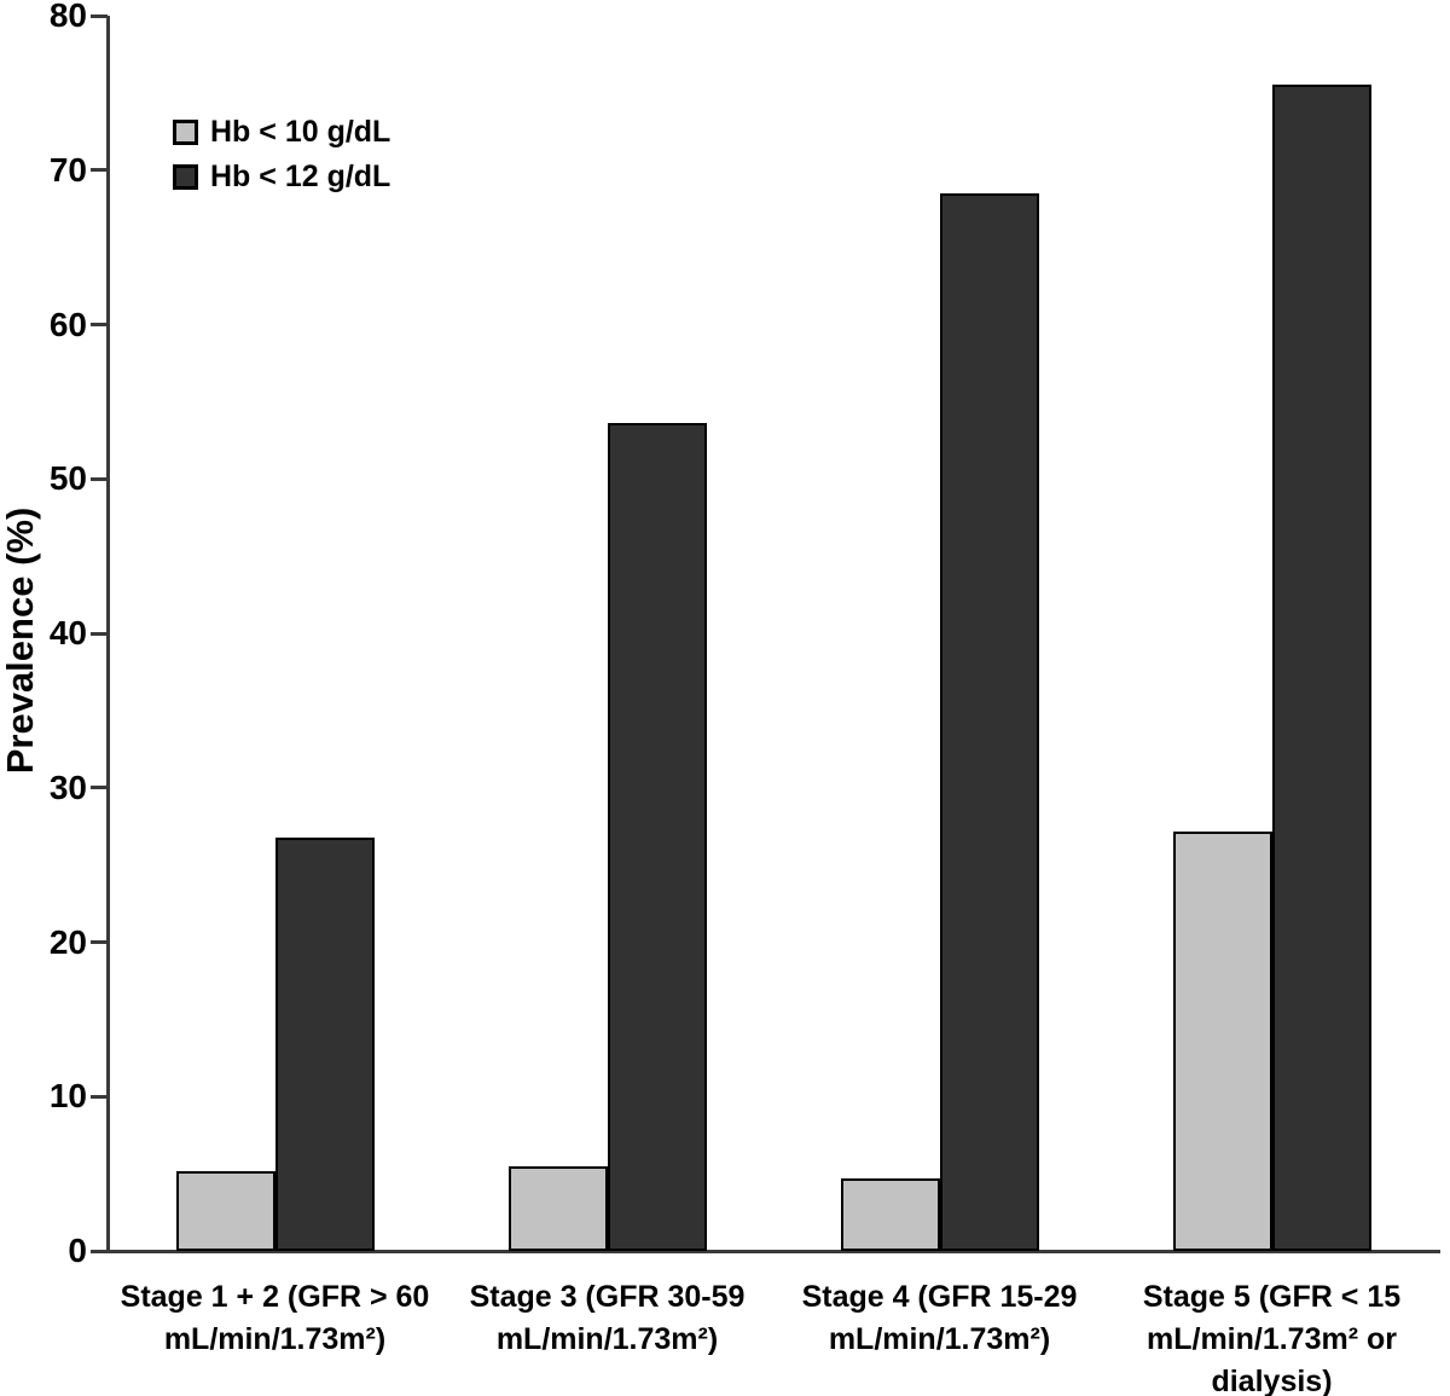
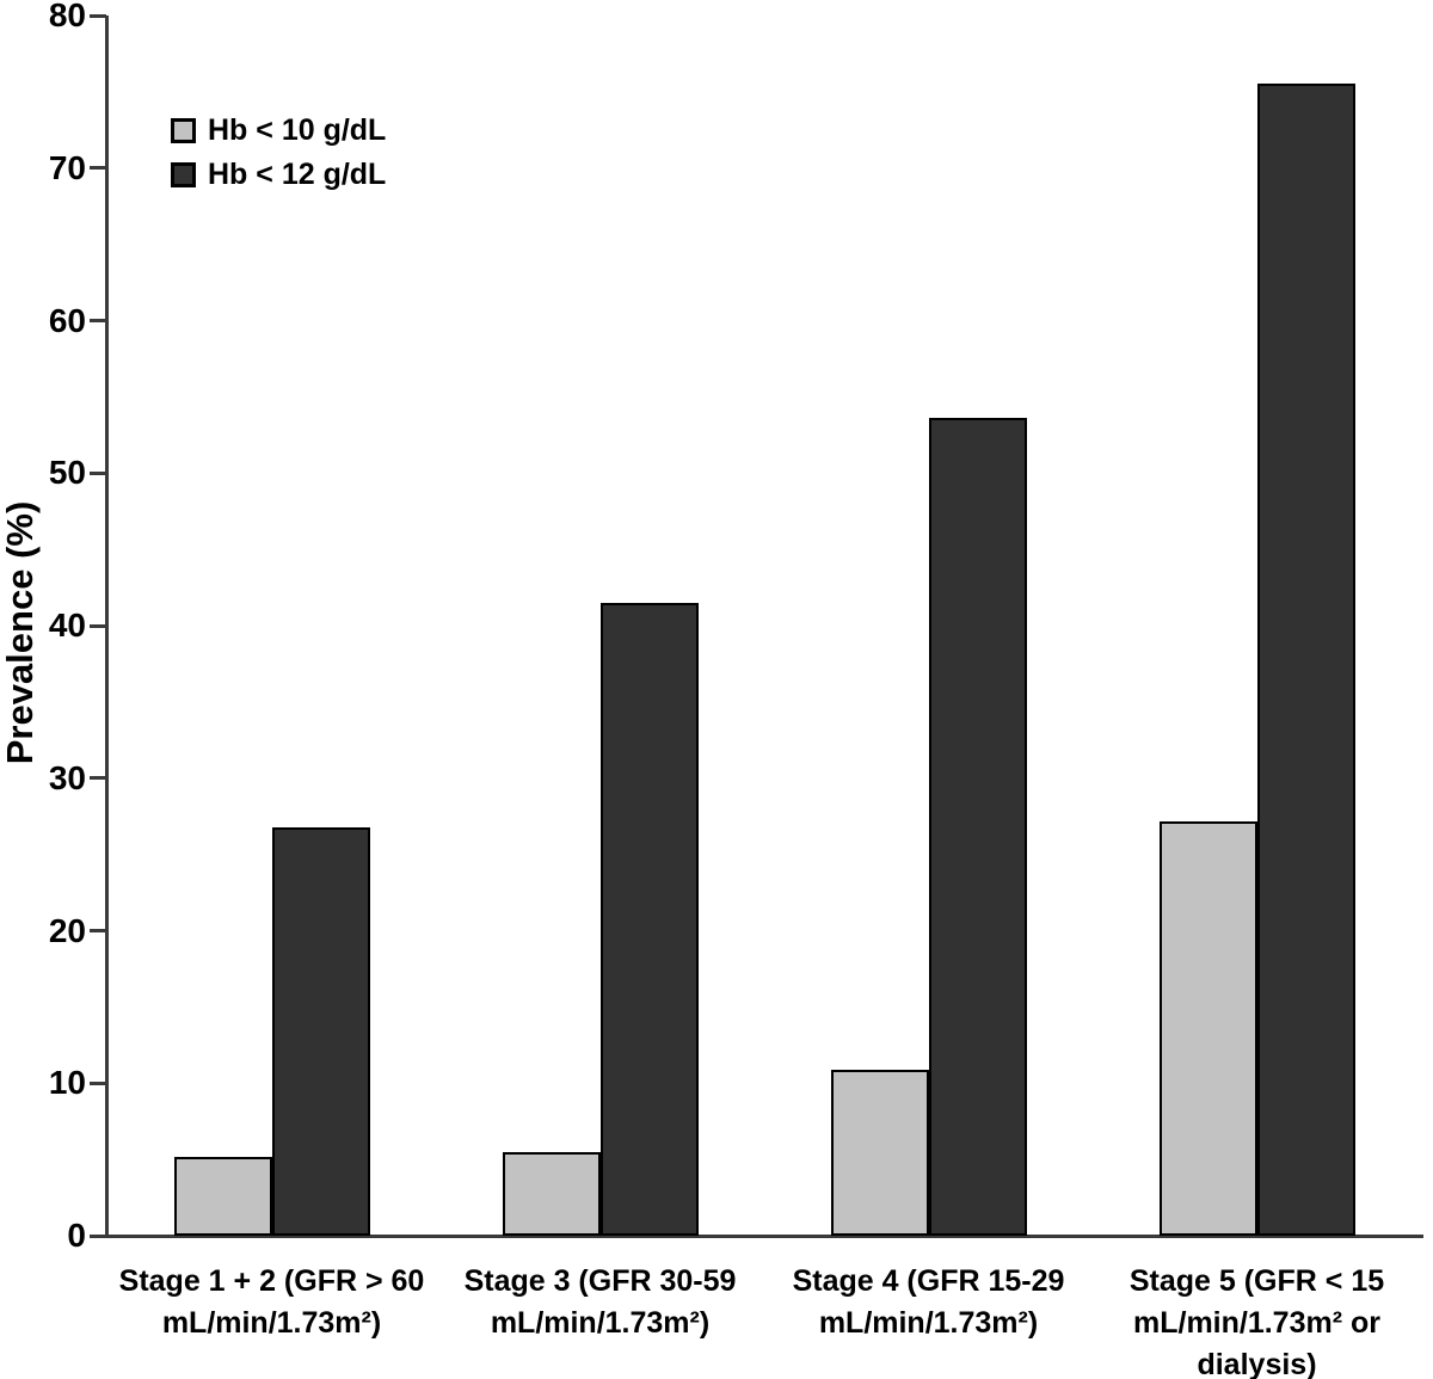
Hb < 12 g/dL/Stage 3 (GFR 30-59 mL/min/1.73m²): 53.6 -> 41.5
Hb < 10 g/dL/Stage 4 (GFR 15-29 mL/min/1.73m²): 4.7 -> 10.9
Hb < 12 g/dL/Stage 4 (GFR 15-29 mL/min/1.73m²): 68.5 -> 53.6
